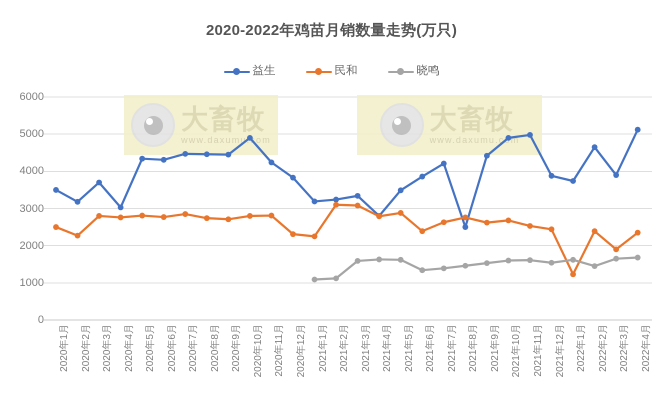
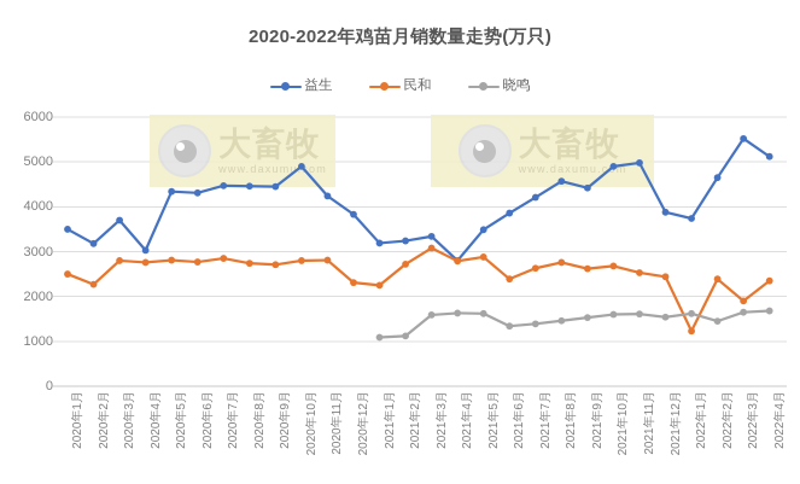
民和/2021年2月: 3100 -> 2700
益生/2021年8月: 2500 -> 4600
益生/2022年3月: 3900 -> 5500
